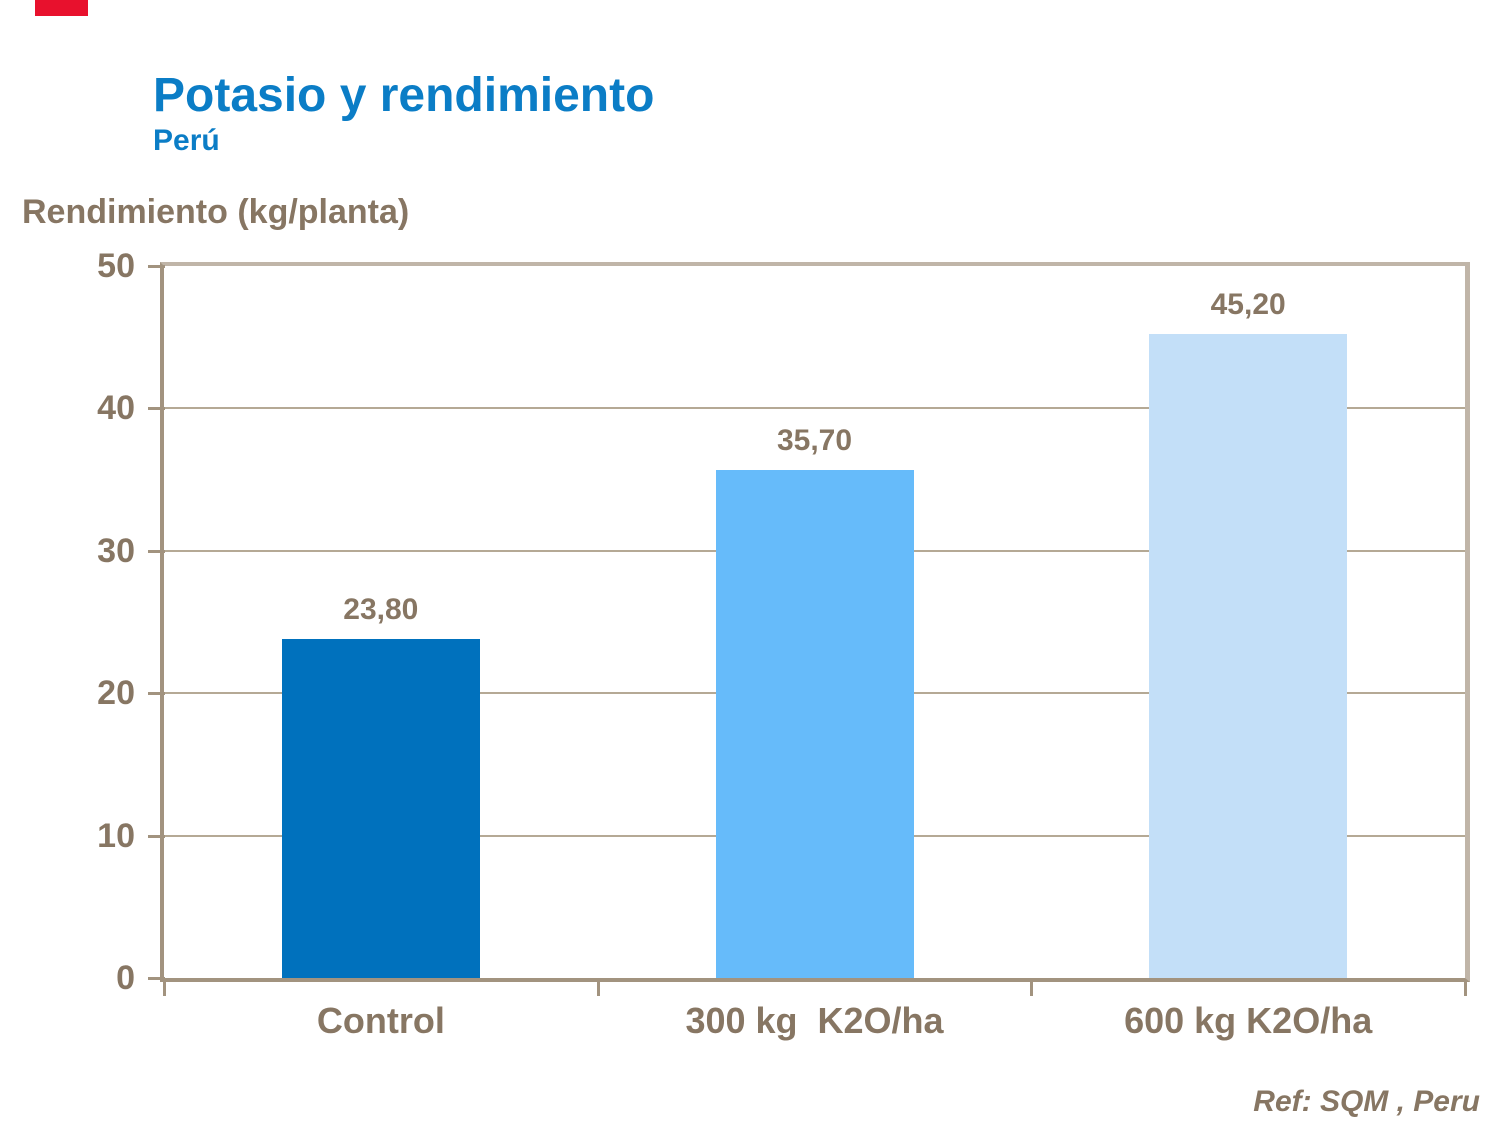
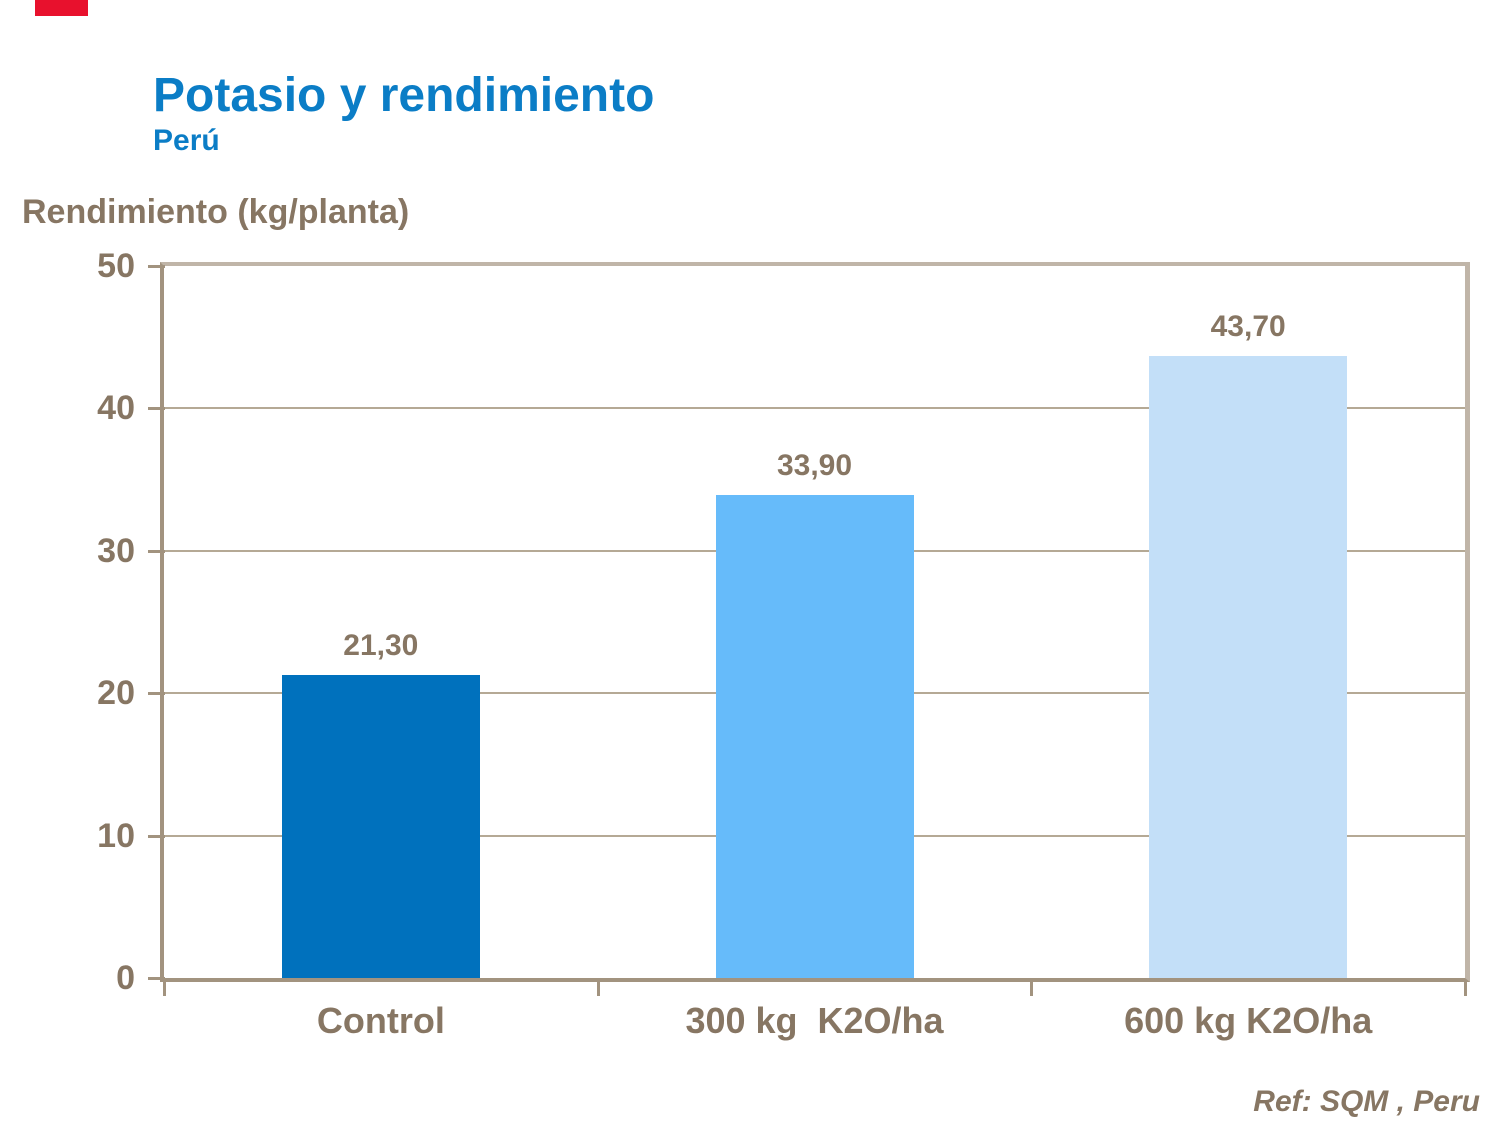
Control: 23,80 -> 21,30
300 kg K2O/ha: 35,70 -> 33,90
600 kg K2O/ha: 45,20 -> 43,70
